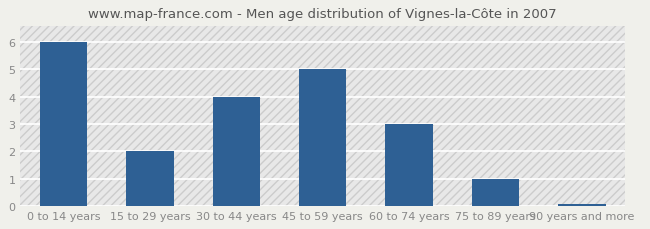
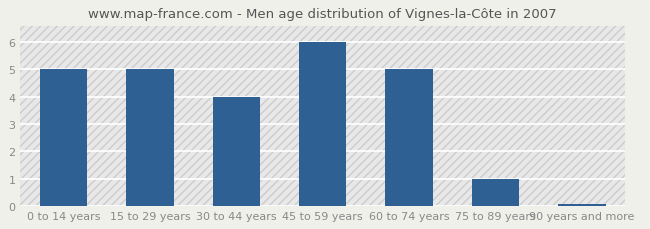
0 to 14 years: 6.00 -> 5.00
15 to 29 years: 2.00 -> 5.00
45 to 59 years: 5.00 -> 6.00
60 to 74 years: 3.00 -> 5.00
